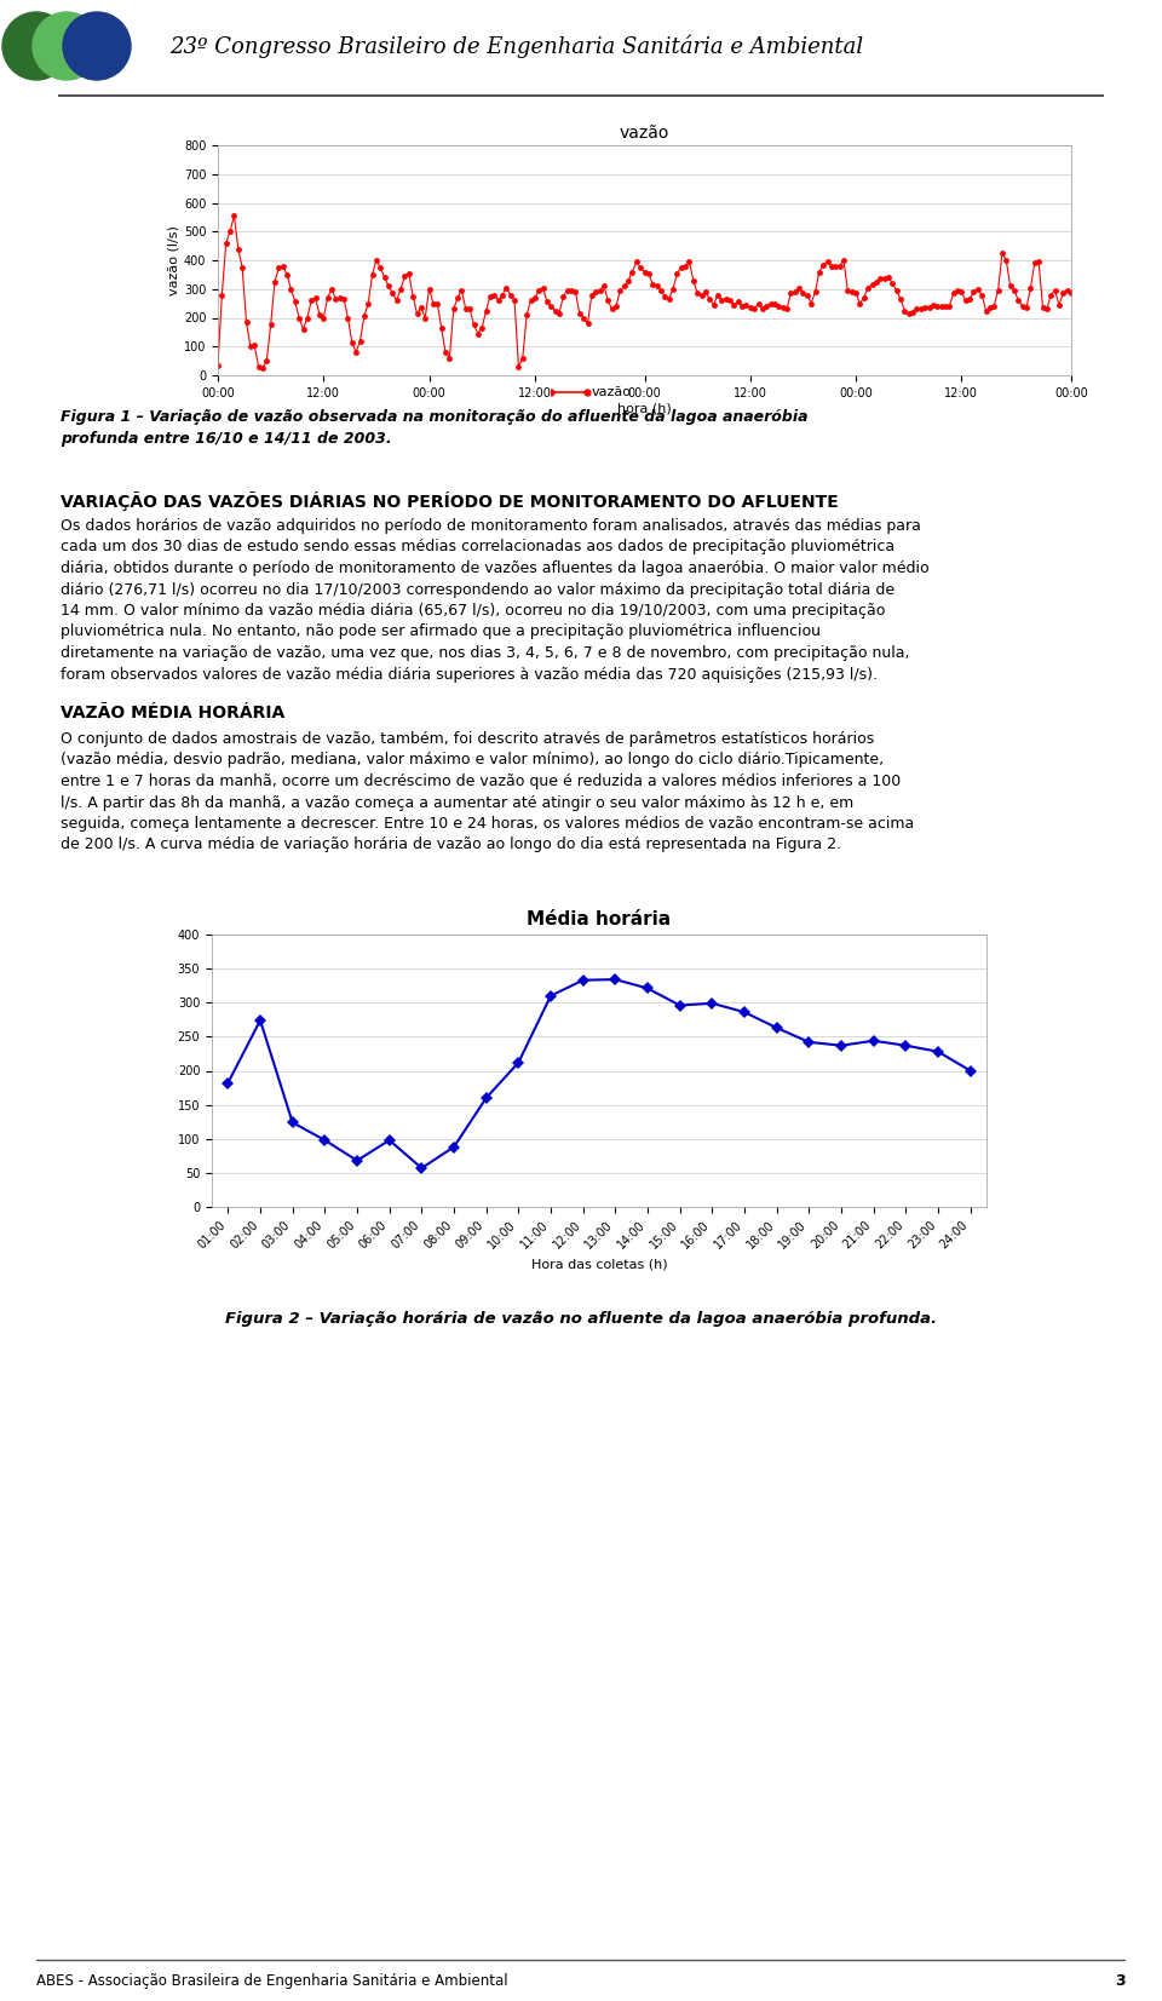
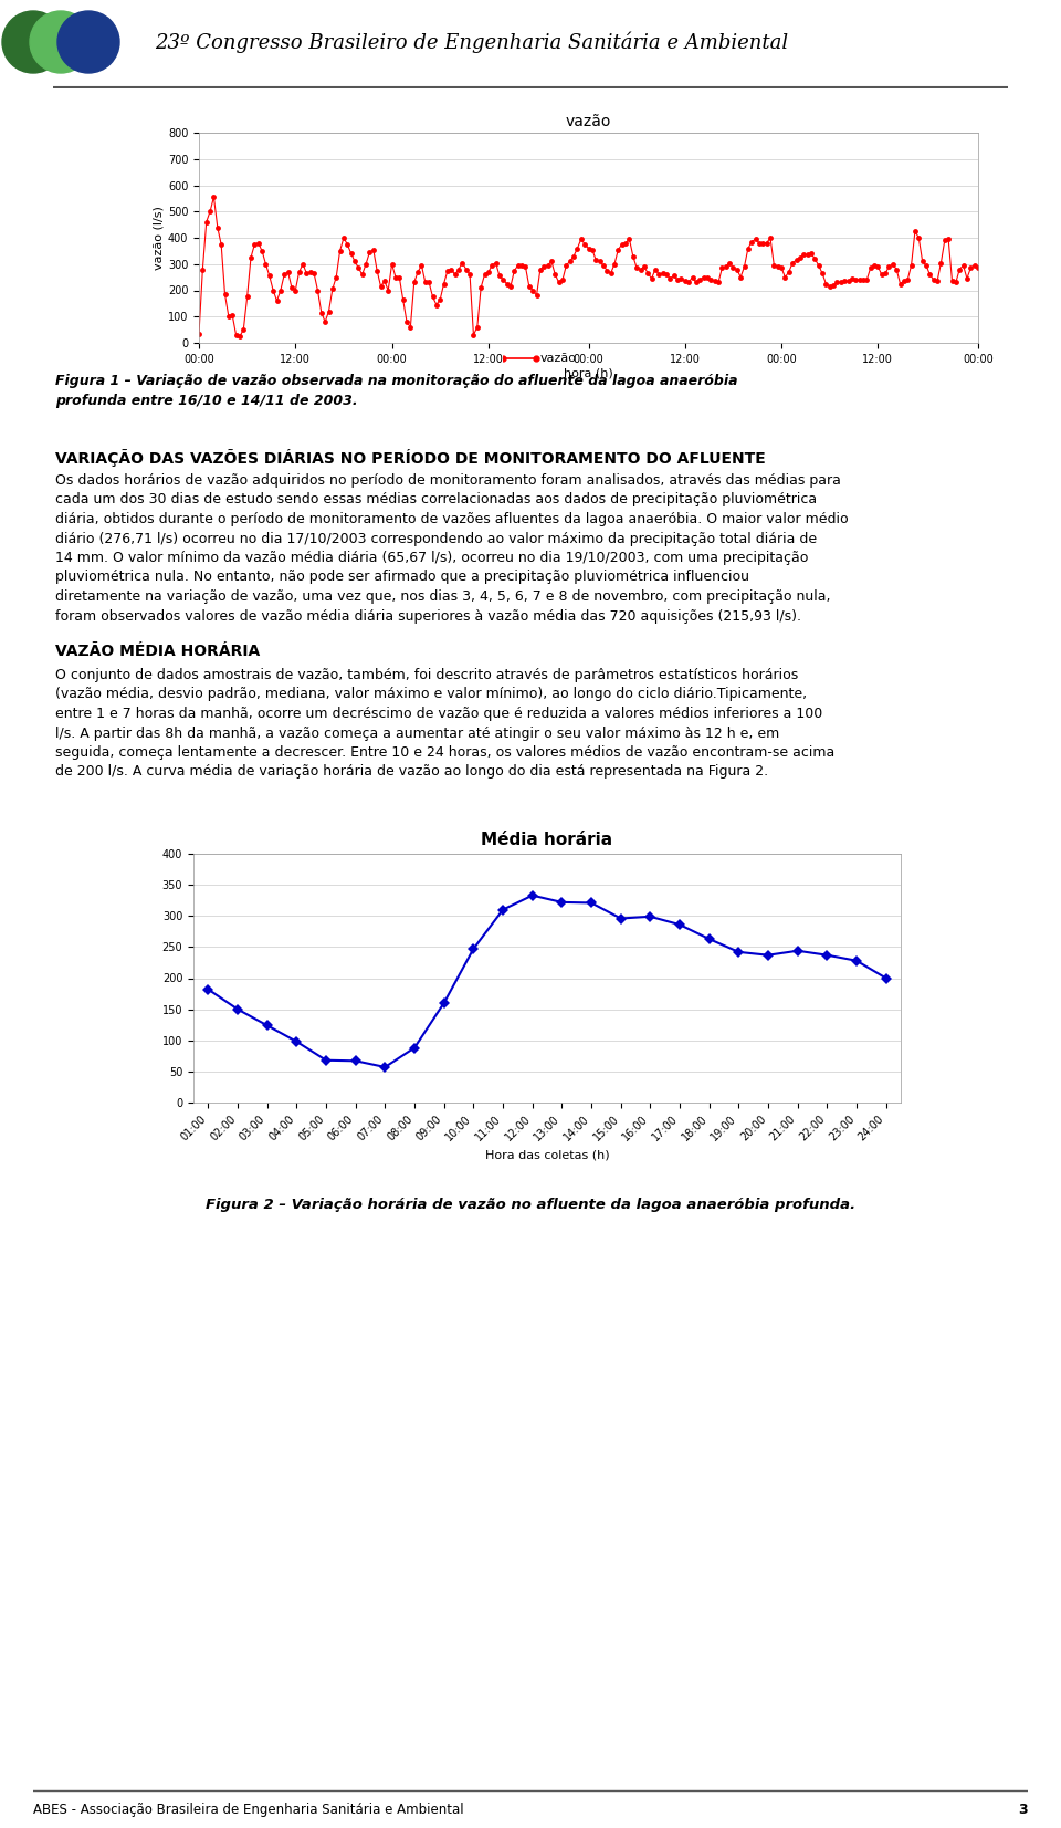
Média horária/02:00: 274 -> 150
Média horária/06:00: 98 -> 67
Média horária/10:00: 212 -> 247
Média horária/13:00: 334 -> 322
